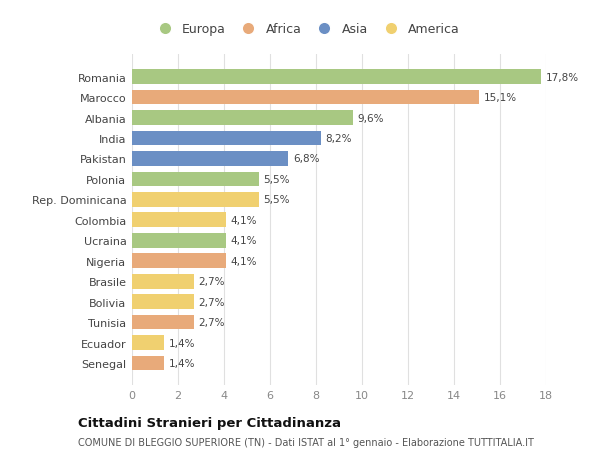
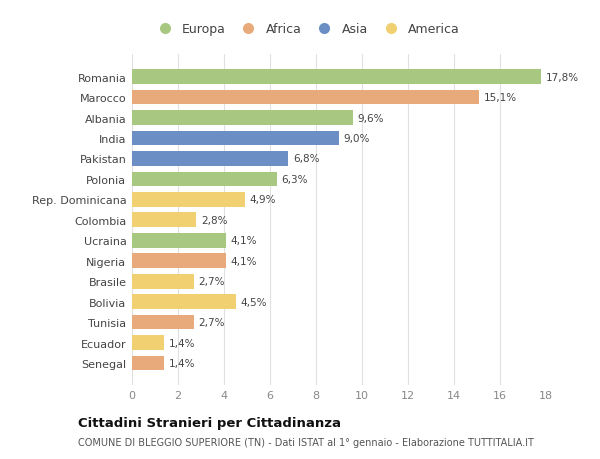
India: 8,2% -> 9,0%
Polonia: 5,5% -> 6,3%
Rep. Dominicana: 5,5% -> 4,9%
Colombia: 4,1% -> 2,8%
Bolivia: 2,7% -> 4,5%
